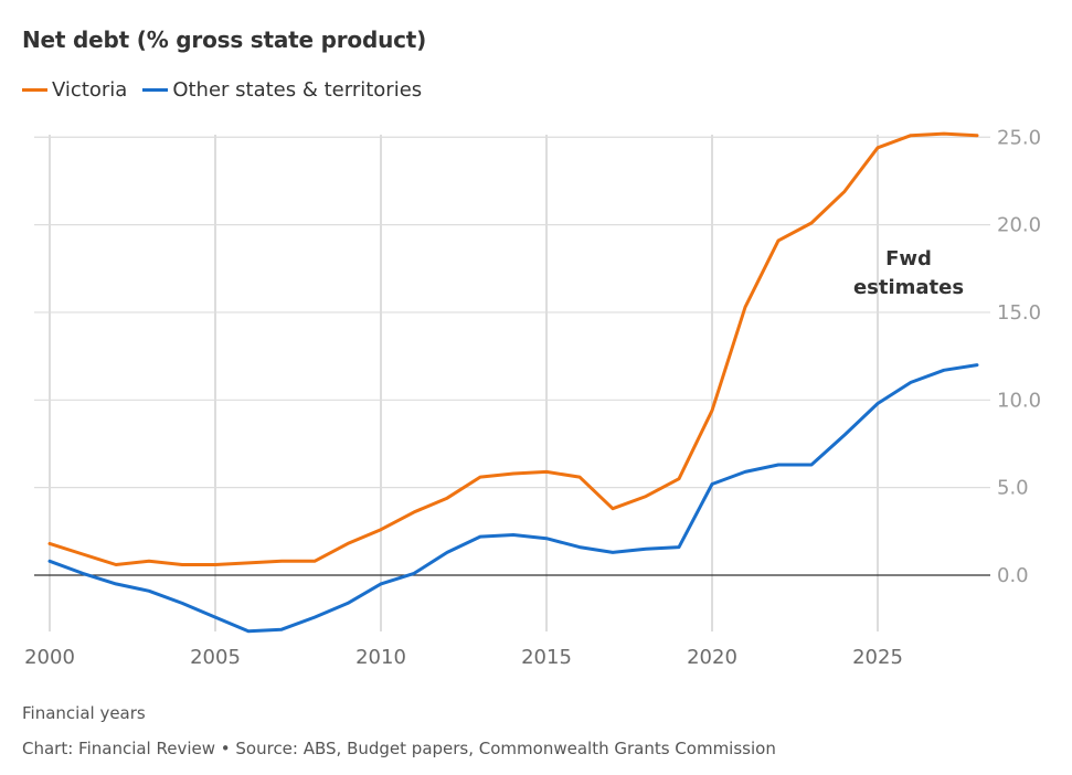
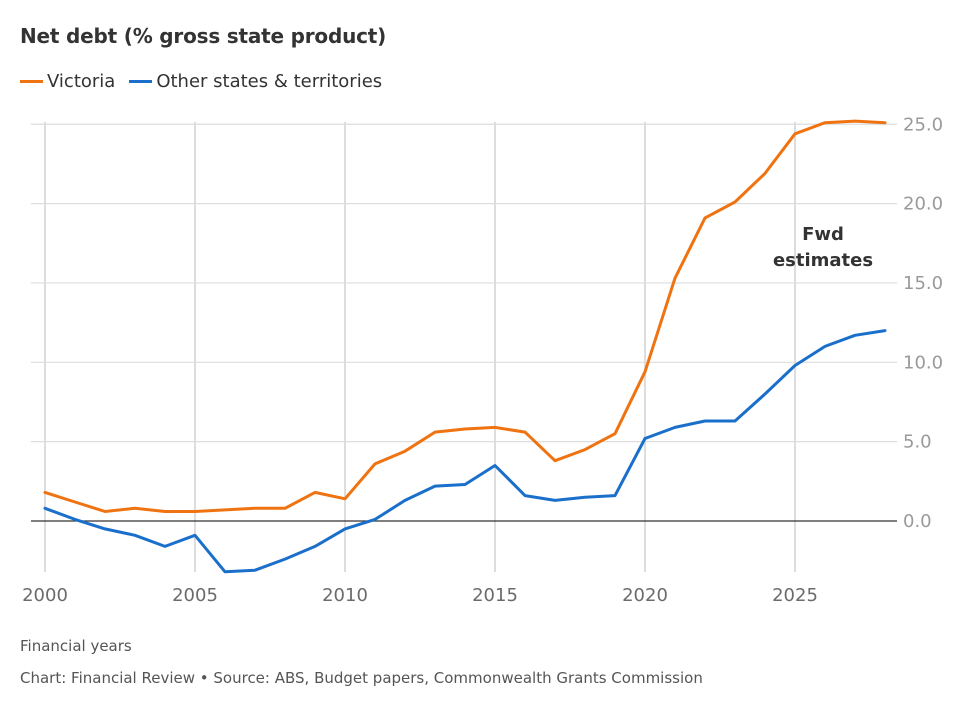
Other states & territories/2005: -2.4 -> -0.9
Victoria/2010: 2.6 -> 1.4
Other states & territories/2015: 2.1 -> 3.5
